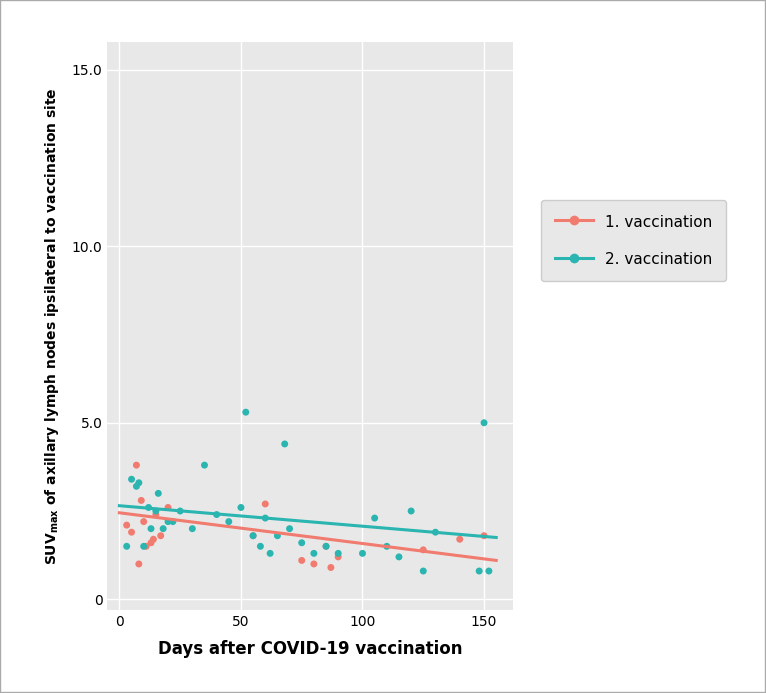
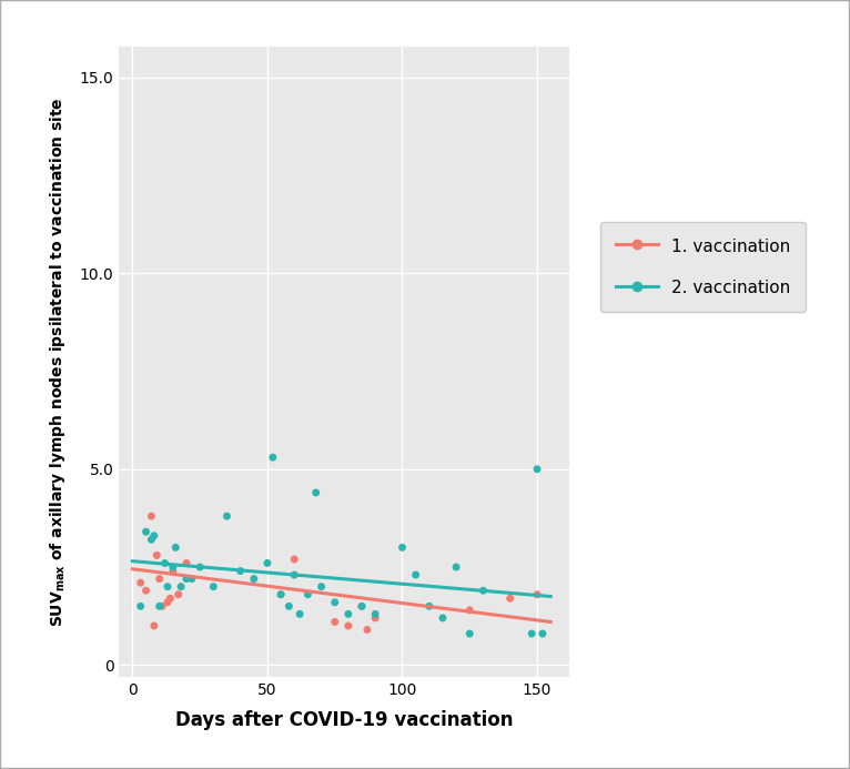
2. vaccination/100: 1.3 -> 3.0
